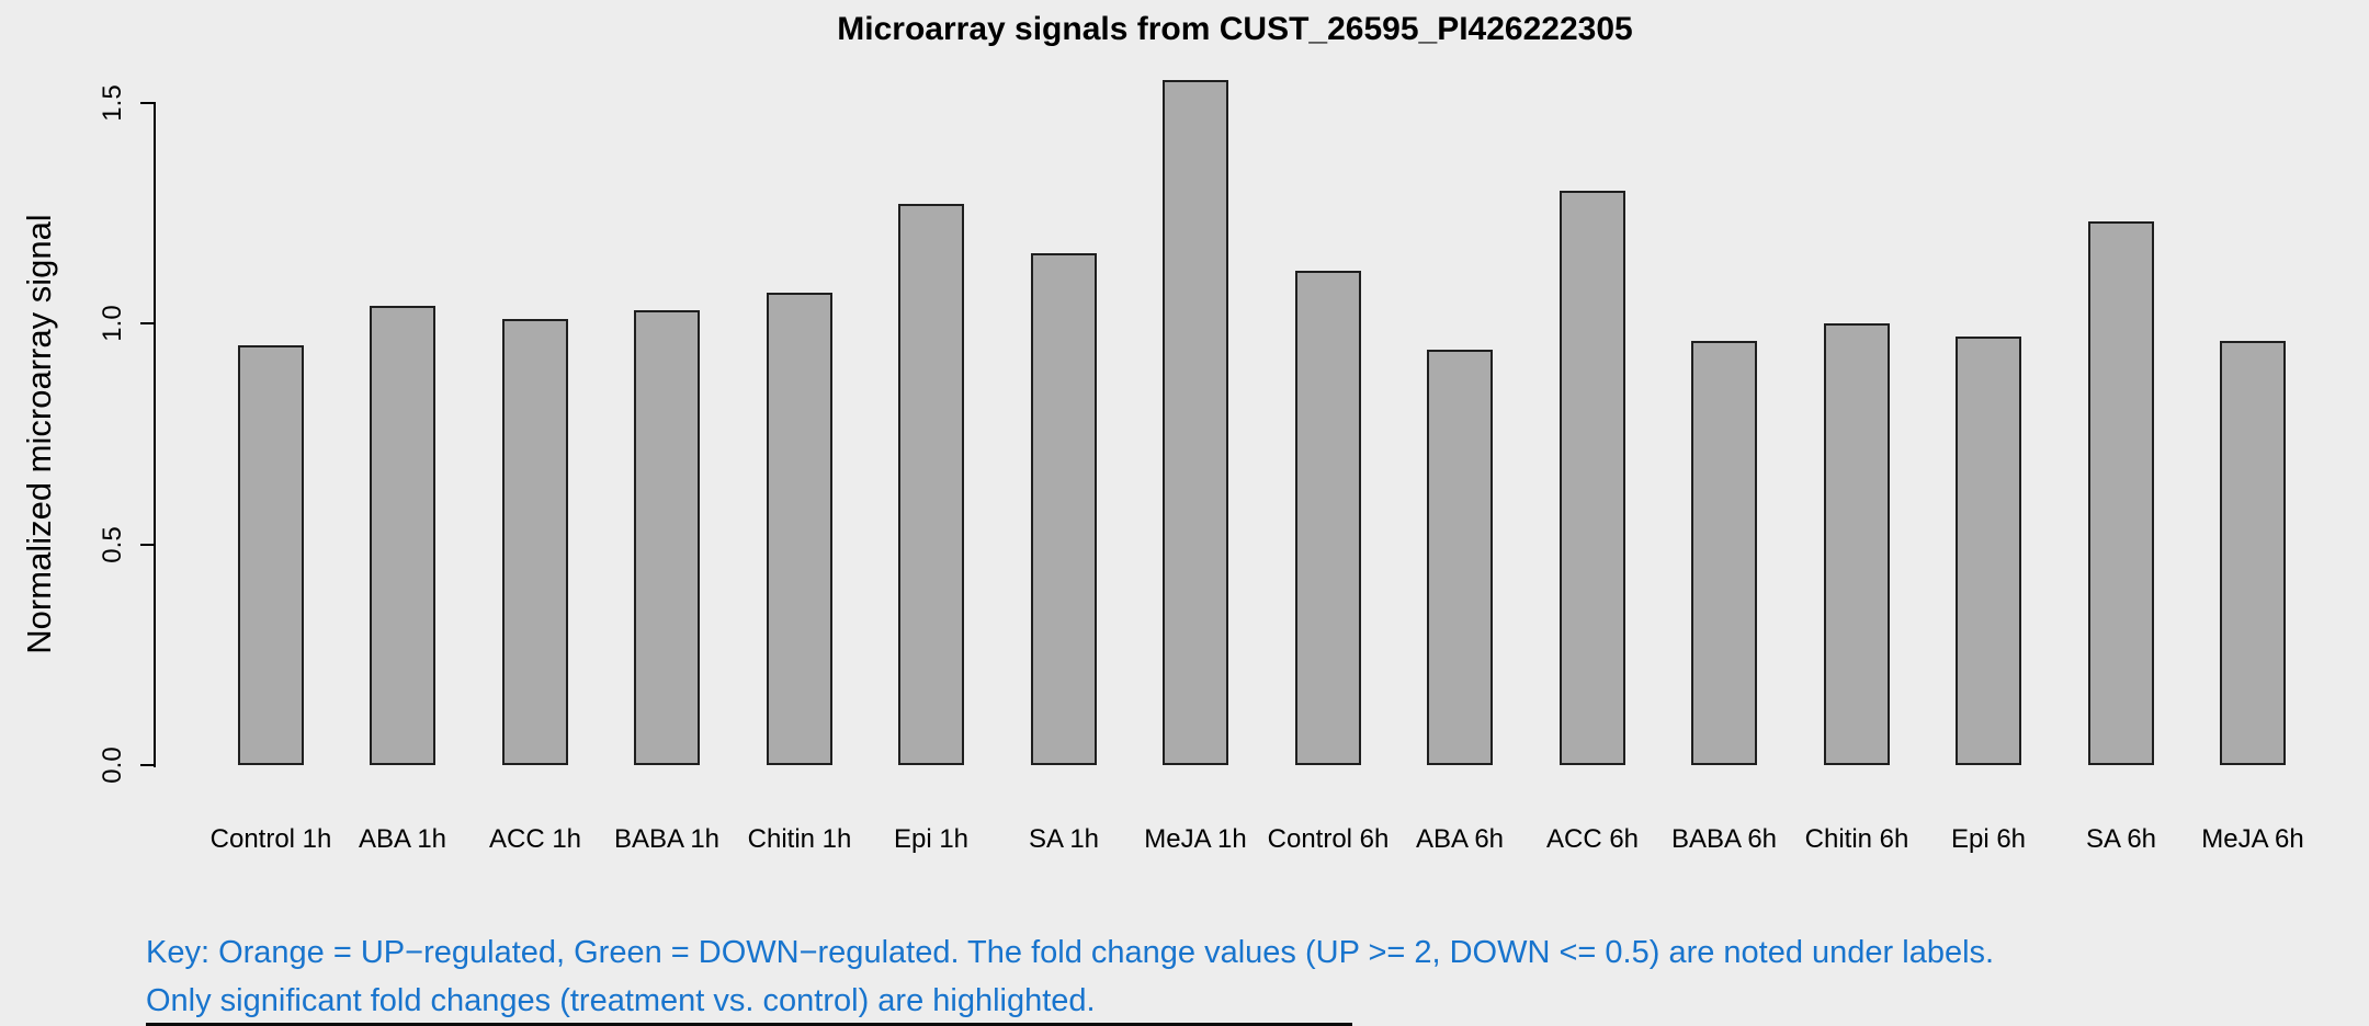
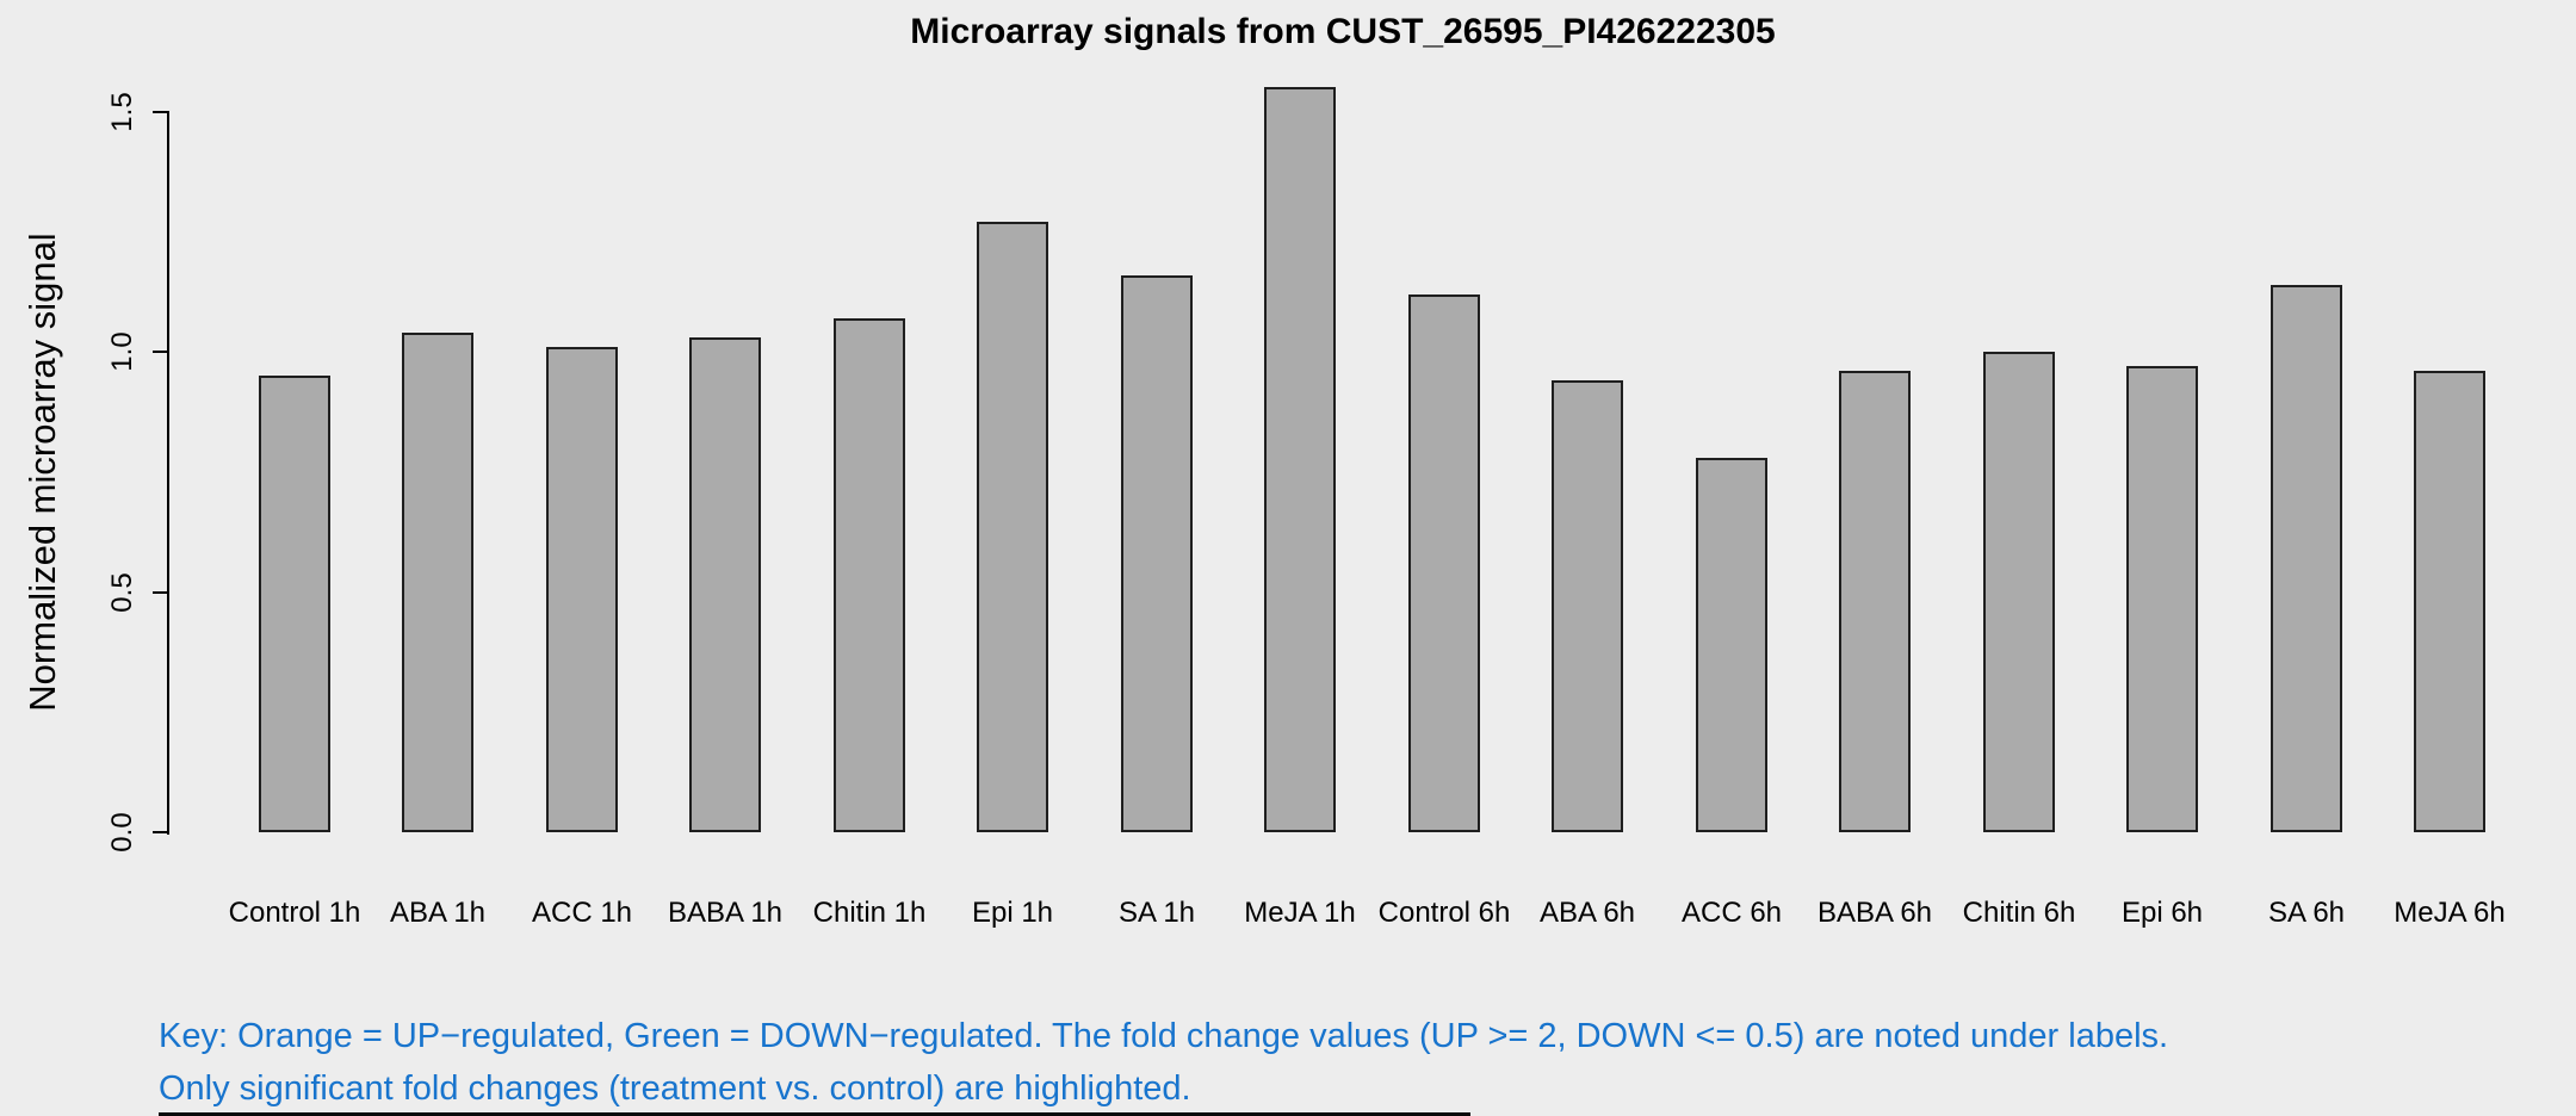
ACC 6h: 1.30 -> 0.78
SA 6h: 1.23 -> 1.14
